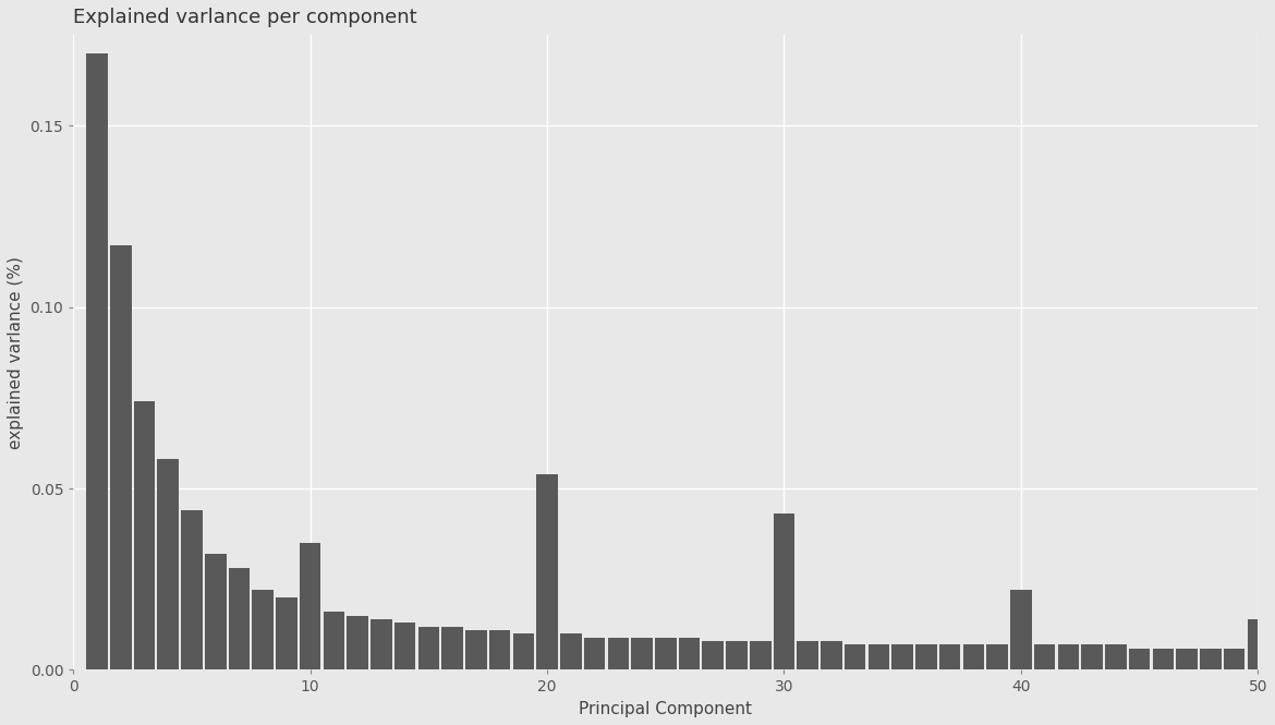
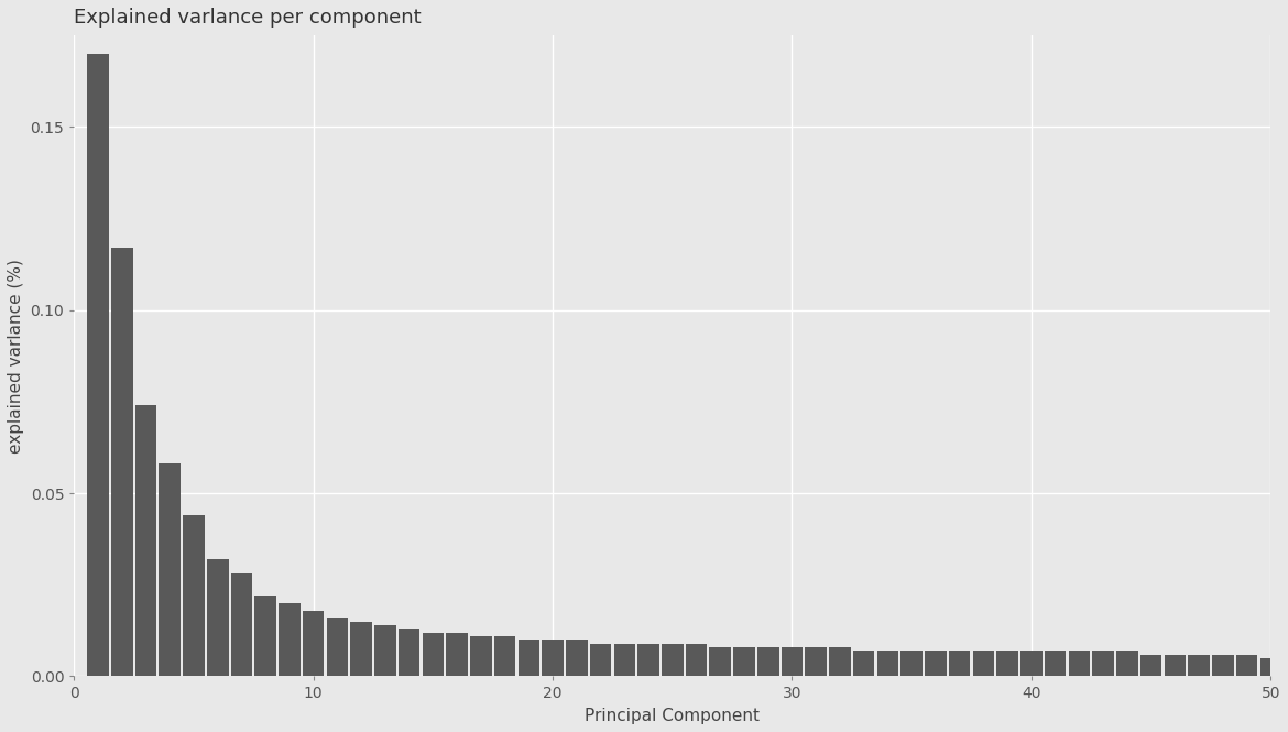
10: 0.035 -> 0.018
20: 0.054 -> 0.010
30: 0.043 -> 0.008
40: 0.022 -> 0.007
50: 0.014 -> 0.005
